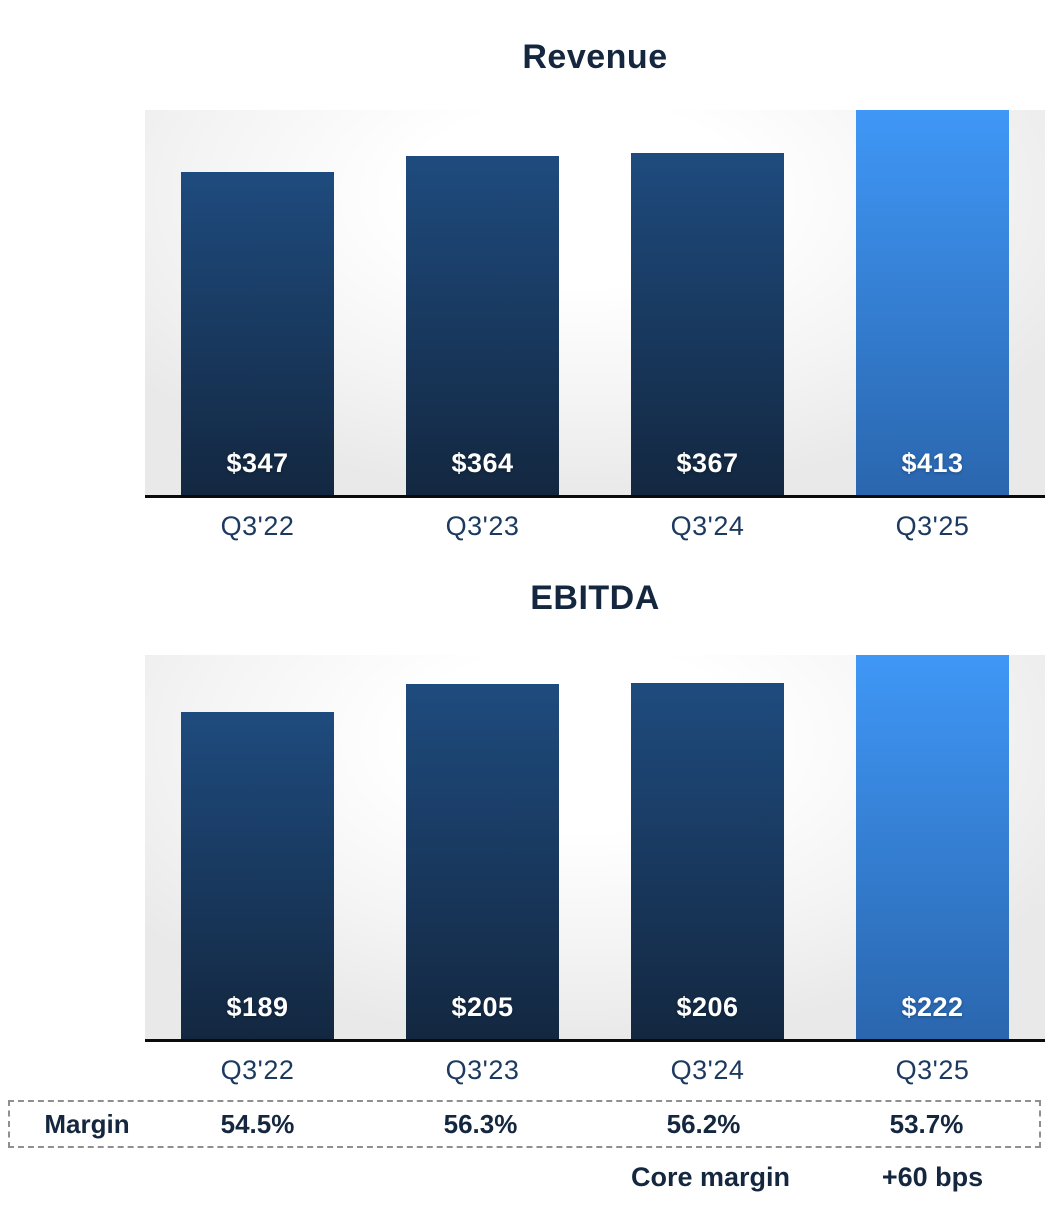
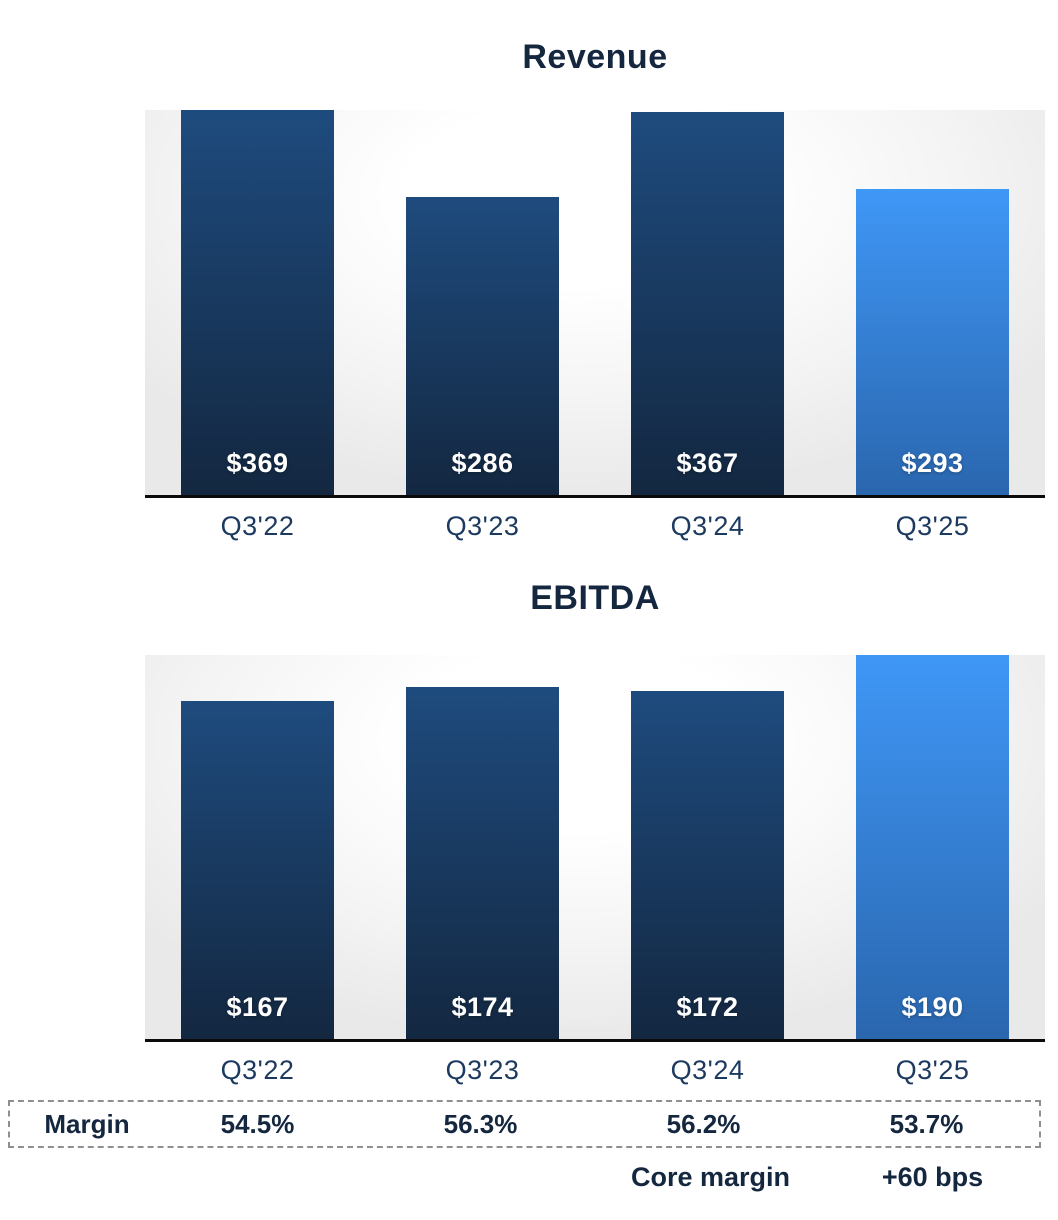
Revenue/Q3'22: $347 -> $369
Revenue/Q3'23: $364 -> $286
Revenue/Q3'25: $413 -> $293
EBITDA/Q3'22: $189 -> $167
EBITDA/Q3'23: $205 -> $174
EBITDA/Q3'24: $206 -> $172
EBITDA/Q3'25: $222 -> $190
